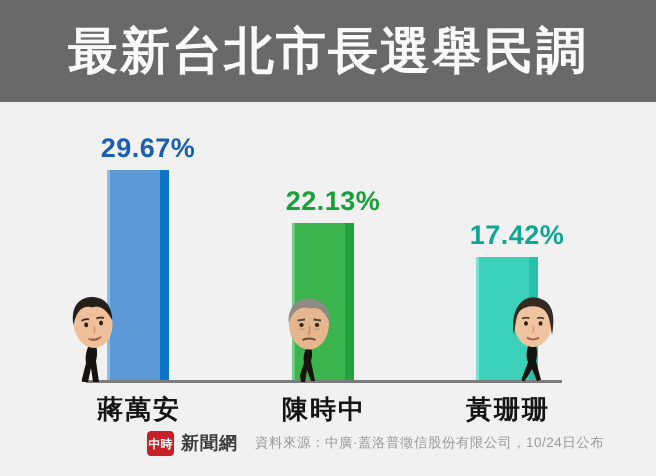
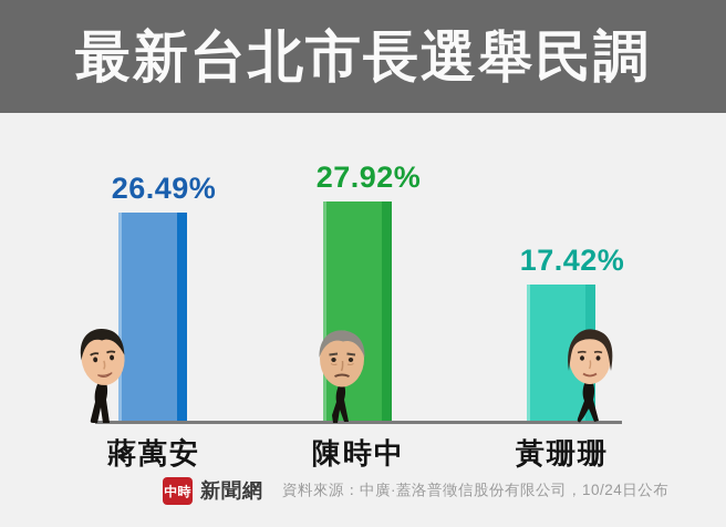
蔣萬安: 29.67% -> 26.49%
陳時中: 22.13% -> 27.92%
